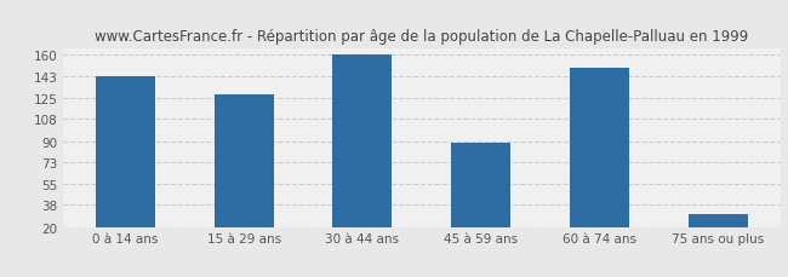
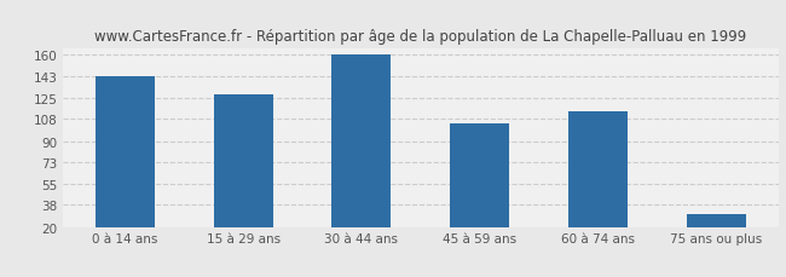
45 à 59 ans: 89 -> 104
60 à 74 ans: 150 -> 114
